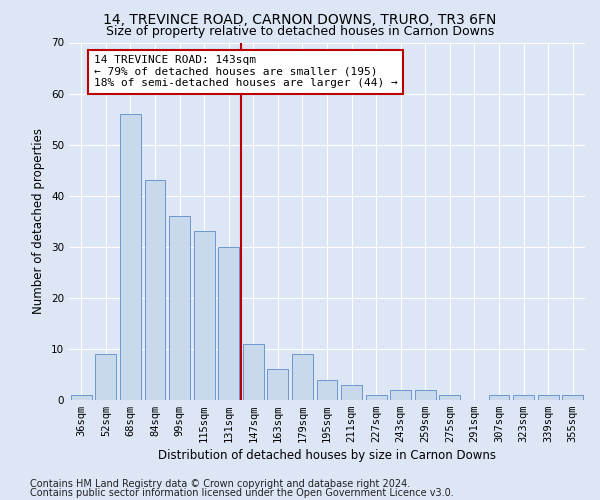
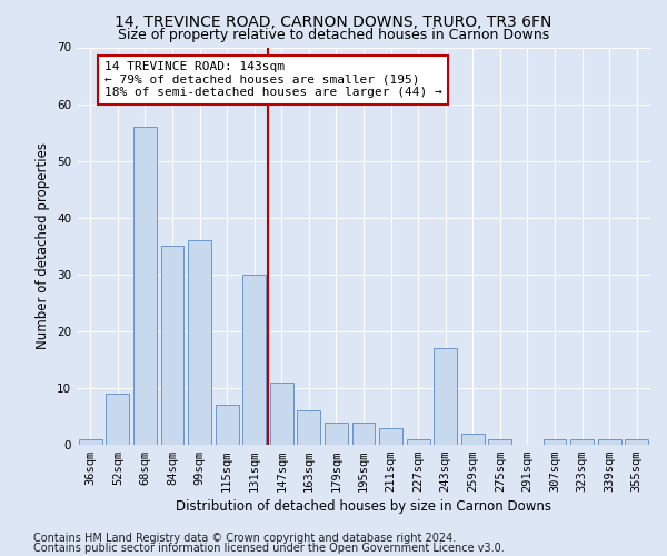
84sqm: 43 -> 35
115sqm: 33 -> 7
179sqm: 9 -> 4
243sqm: 2 -> 17
